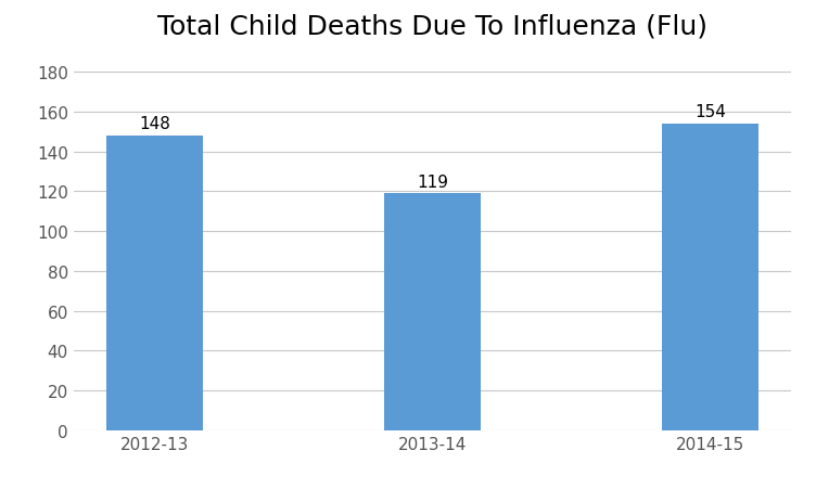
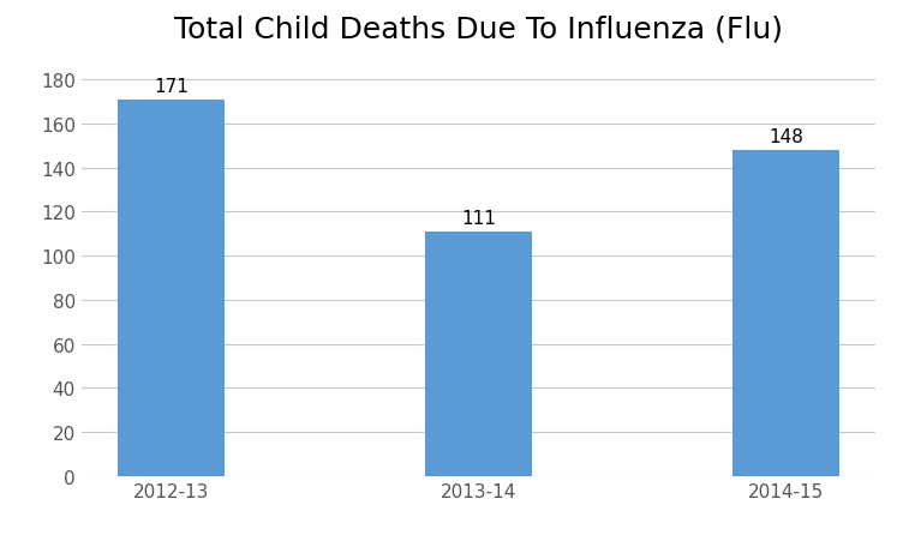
2012-13: 148 -> 171
2013-14: 119 -> 111
2014-15: 154 -> 148
